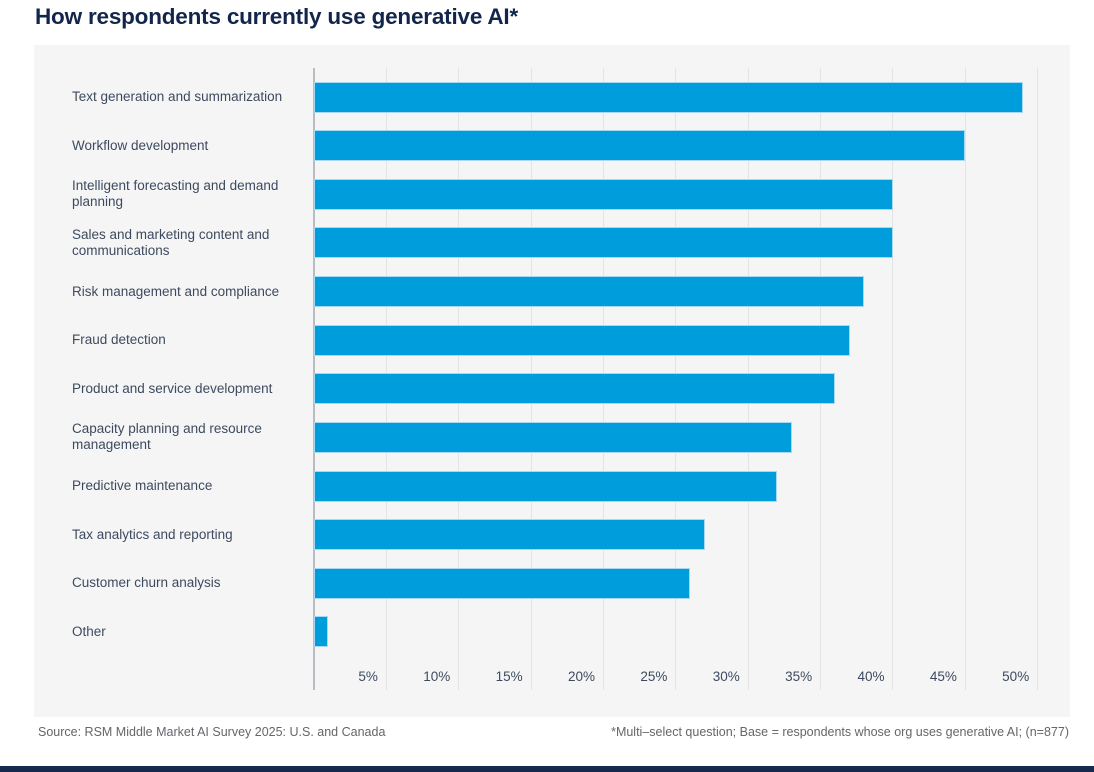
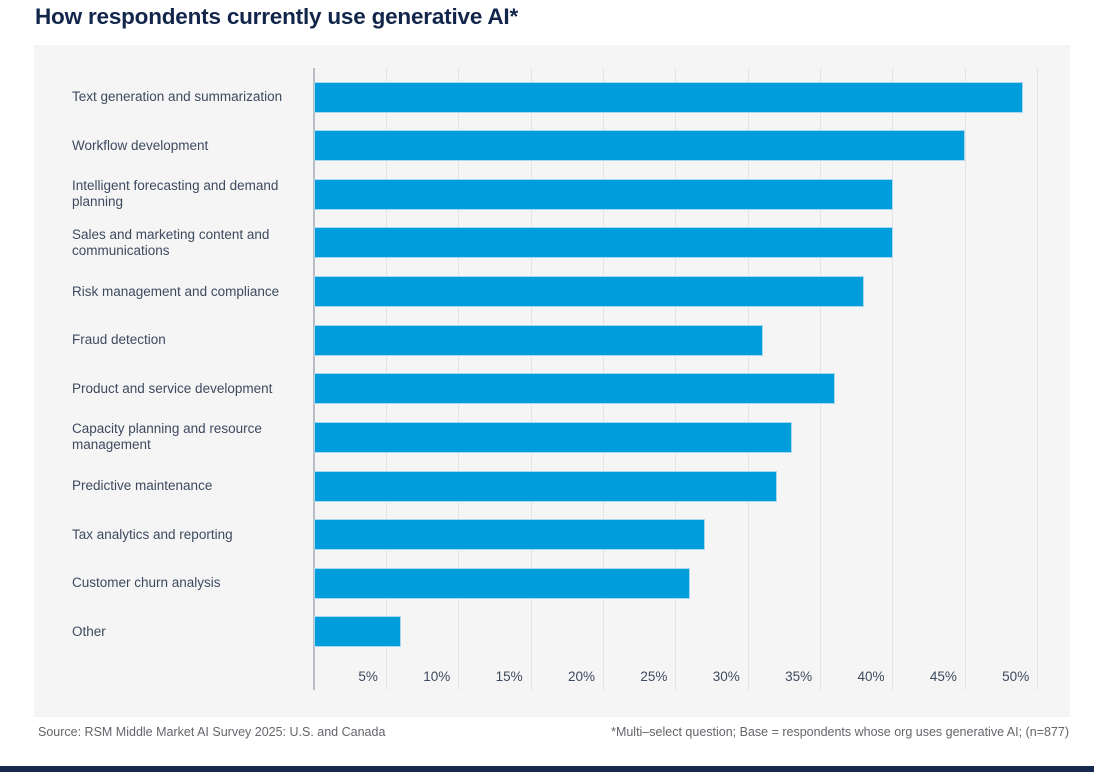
Fraud detection: 37% -> 31%
Other: 1% -> 6%
